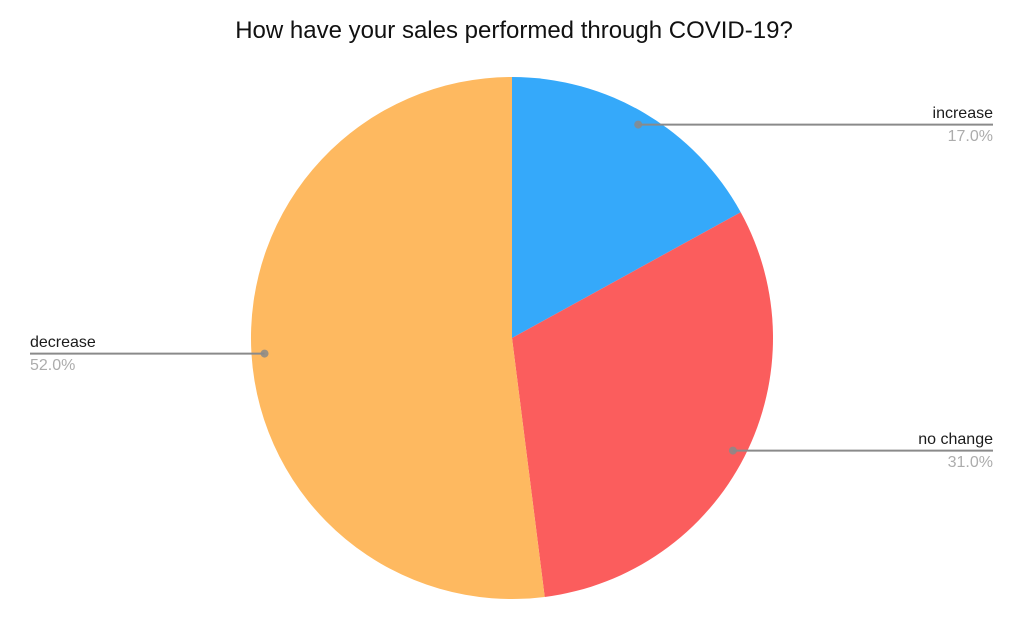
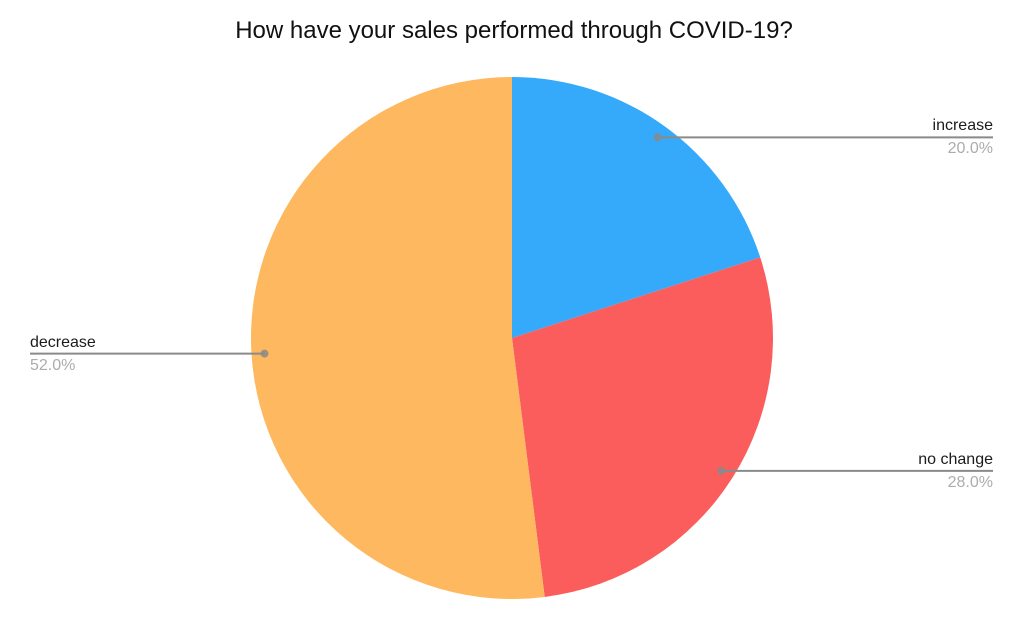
increase: 17.0% -> 20.0%
no change: 31.0% -> 28.0%
